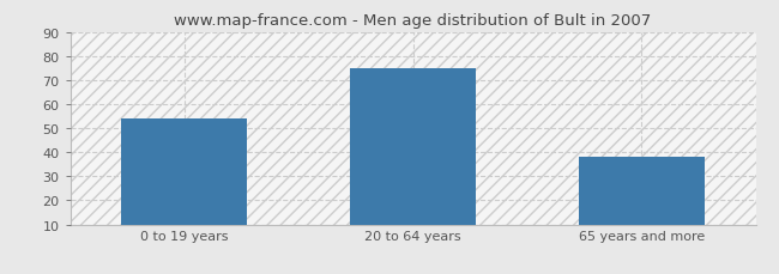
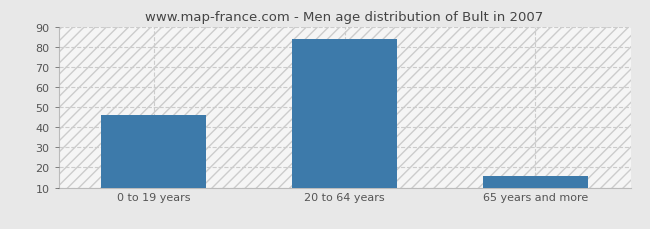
0 to 19 years: 54 -> 46
20 to 64 years: 75 -> 84
65 years and more: 38 -> 16
